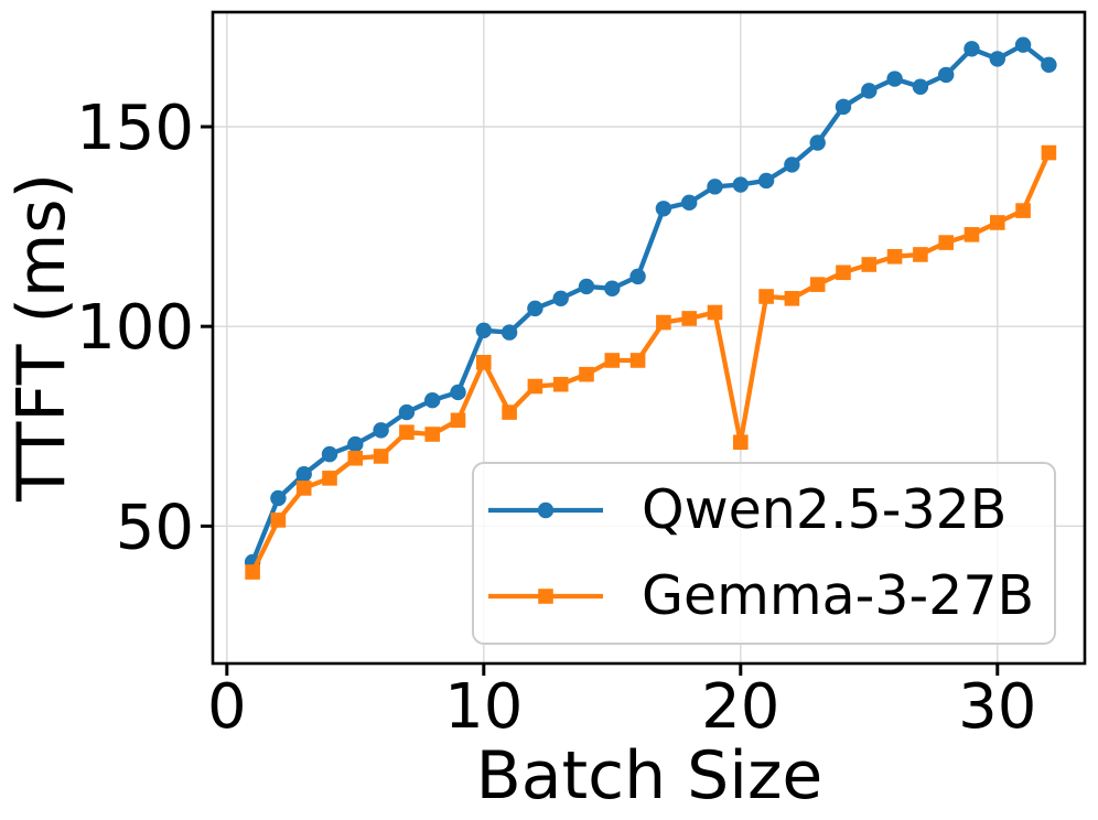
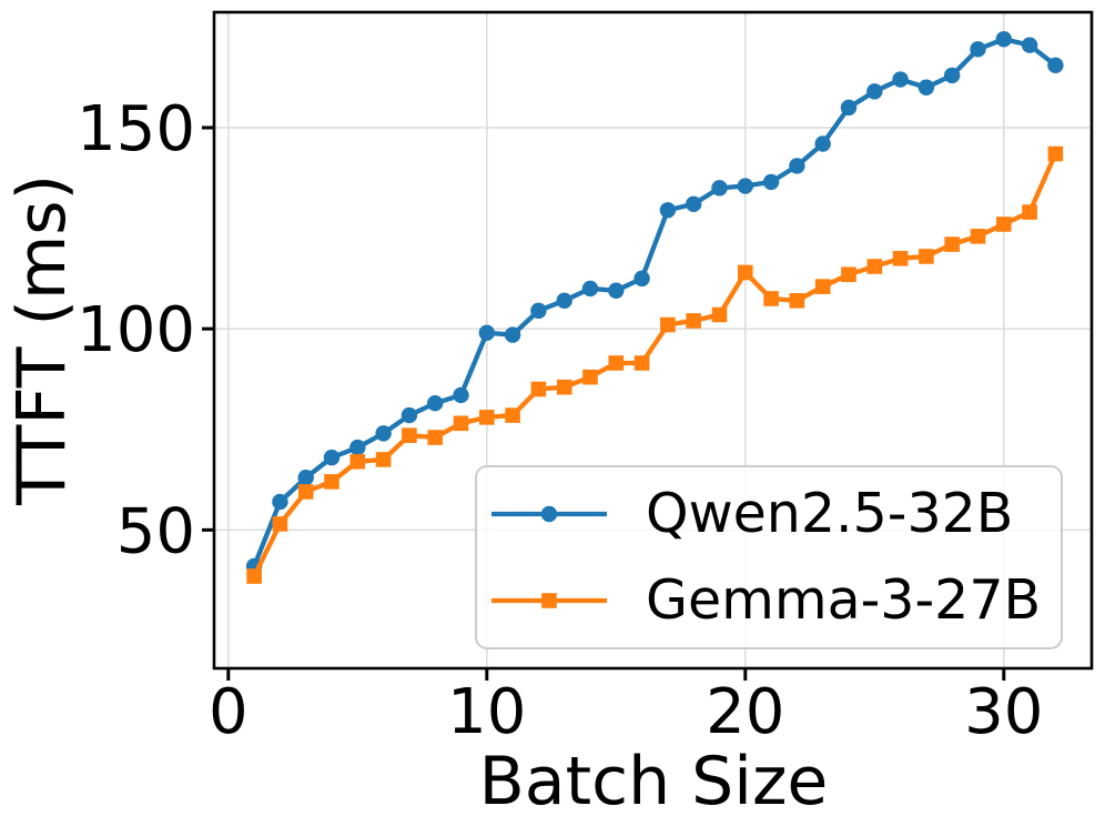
Gemma-3-27B/10: 91 -> 78
Gemma-3-27B/20: 71 -> 114
Qwen2.5-32B/30: 167 -> 172
